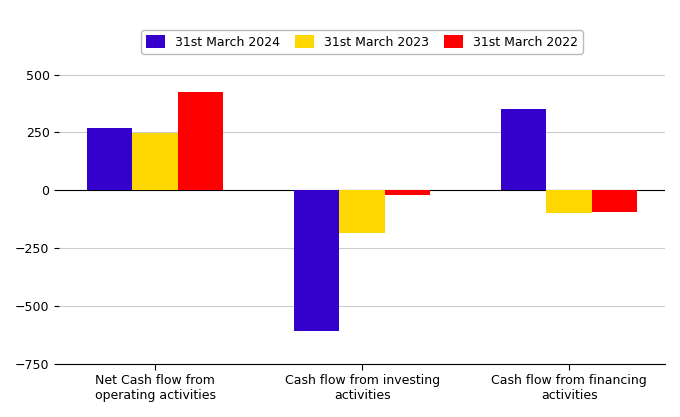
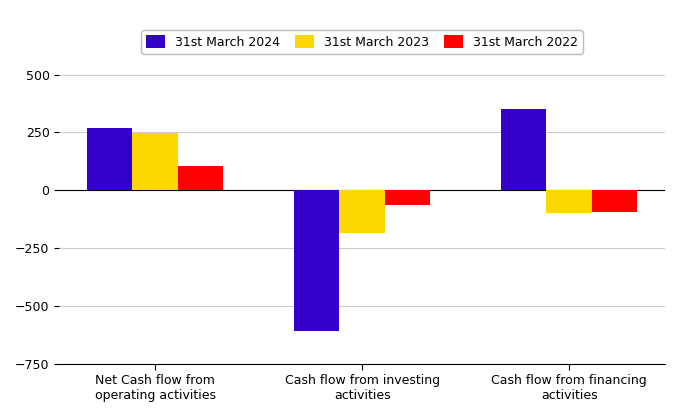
31st March 2022/Net Cash flow from operating activities: 425 -> 105
31st March 2022/Cash flow from investing activities: -20 -> -65
